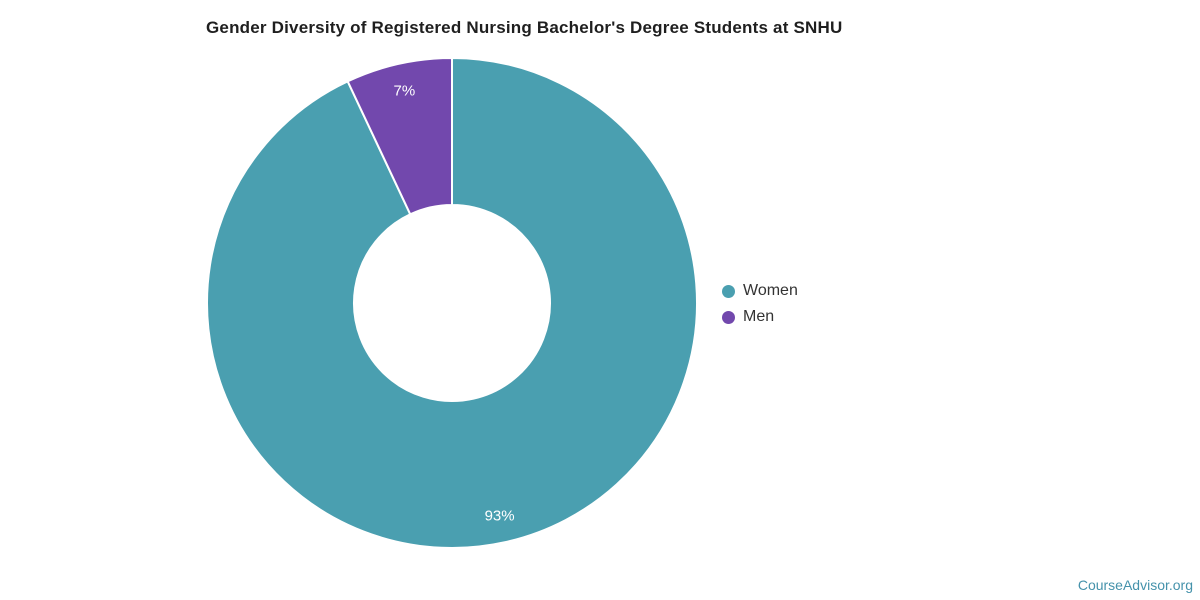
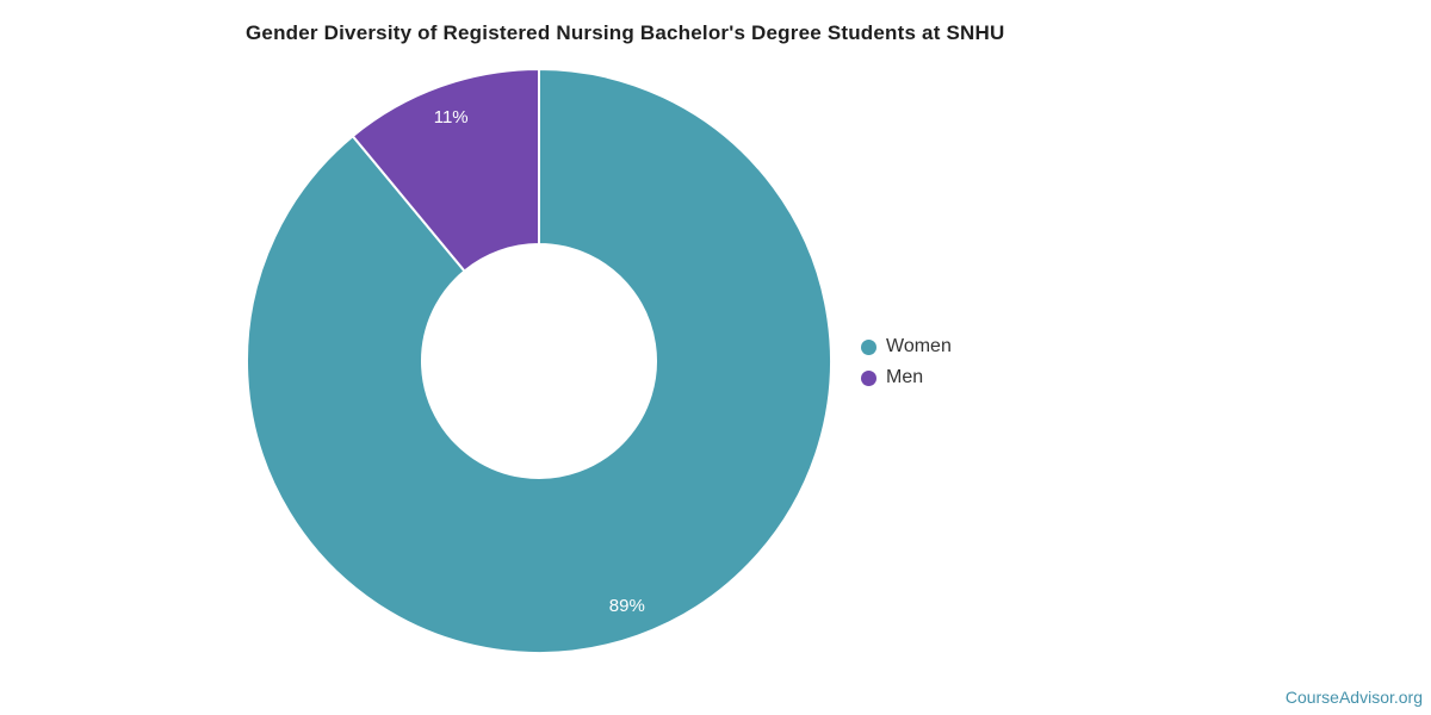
Women: 93% -> 89%
Men: 7% -> 11%
